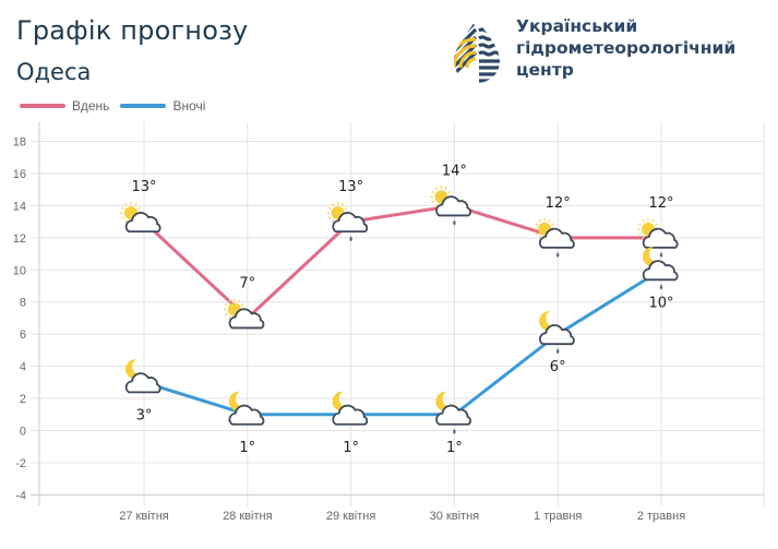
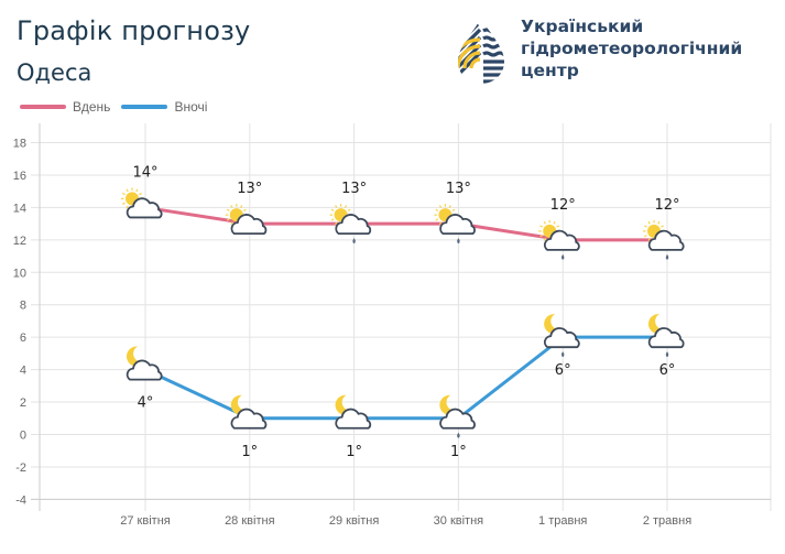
Вдень/27 квітня: 13° -> 14°
Вночі/27 квітня: 3° -> 4°
Вдень/28 квітня: 7° -> 13°
Вдень/30 квітня: 14° -> 13°
Вночі/2 травня: 10° -> 6°
